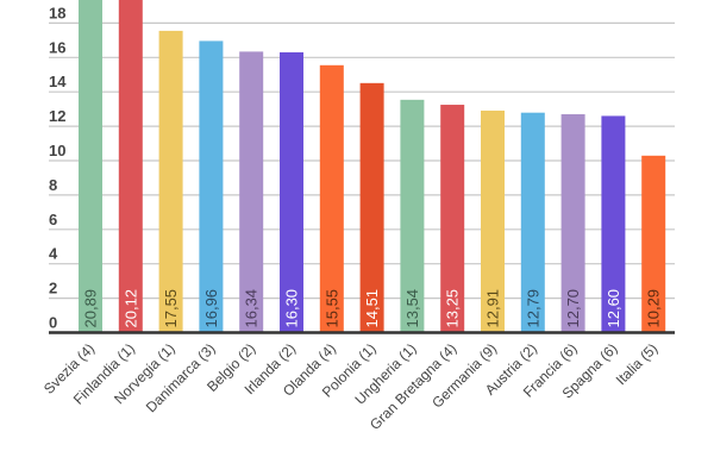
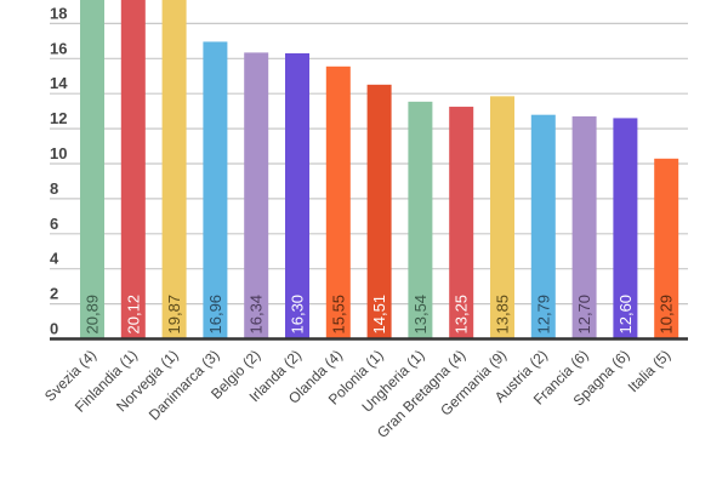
Norvegia (1): 17,55 -> 19,87
Germania (9): 12,91 -> 13,85
